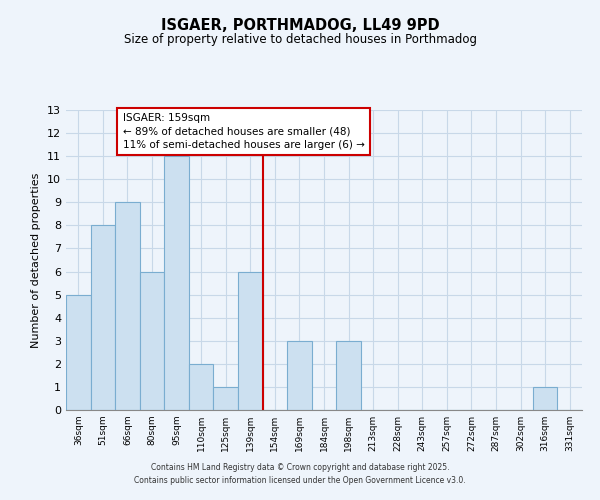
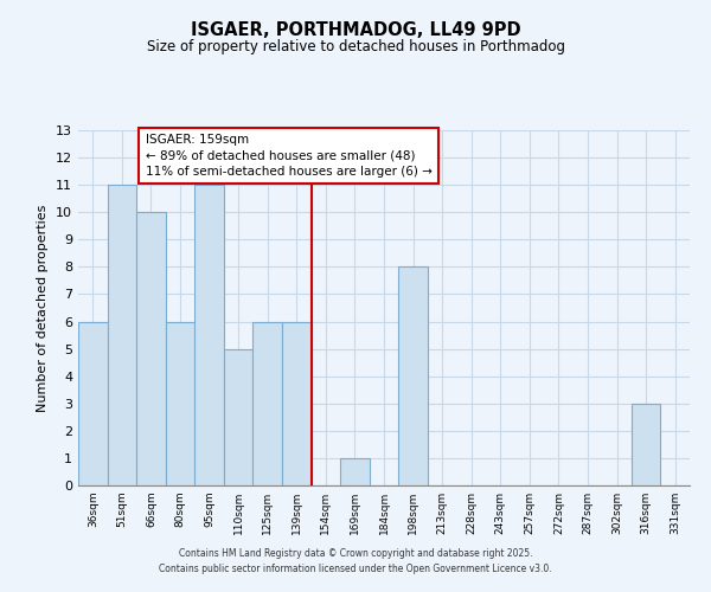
36sqm: 5 -> 6
51sqm: 8 -> 11
66sqm: 9 -> 10
110sqm: 2 -> 5
125sqm: 1 -> 6
169sqm: 3 -> 1
198sqm: 3 -> 8
316sqm: 1 -> 3
